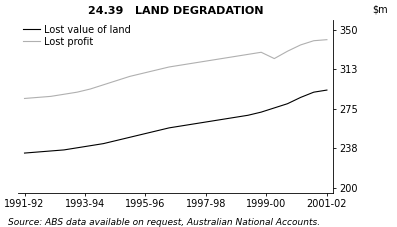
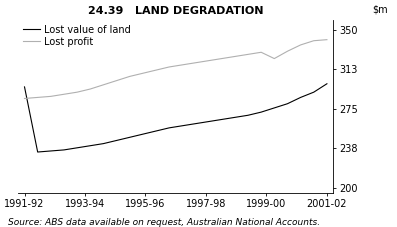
Lost value of land/1991-92: 233 -> 296
Lost value of land/2001-02: 293 -> 299
